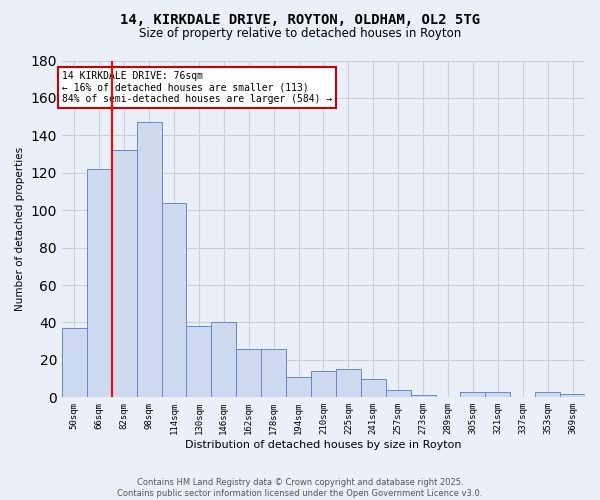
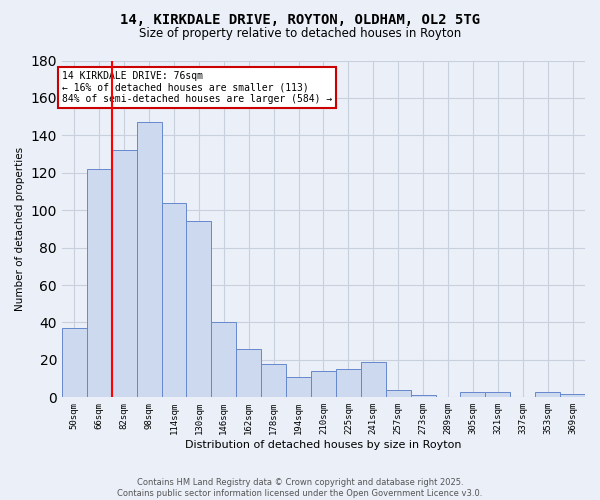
130sqm: 38 -> 94
178sqm: 26 -> 18
241sqm: 10 -> 19
